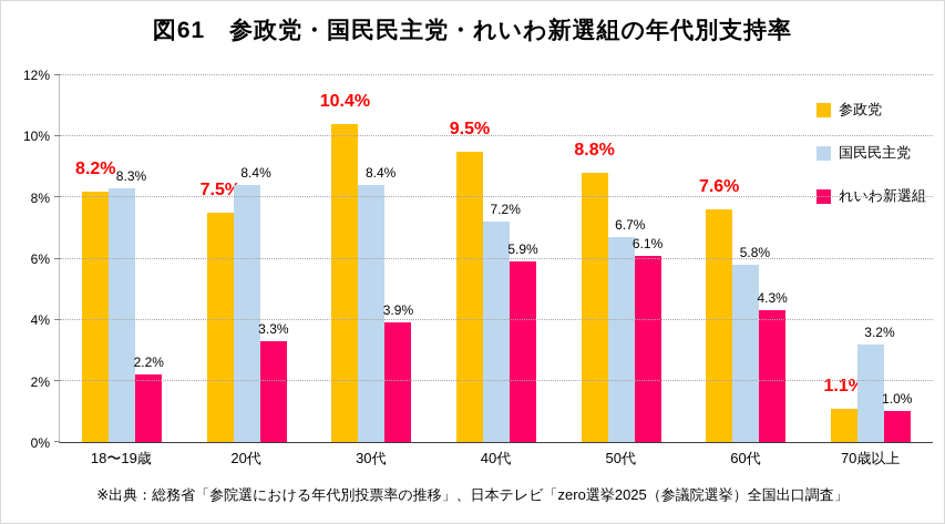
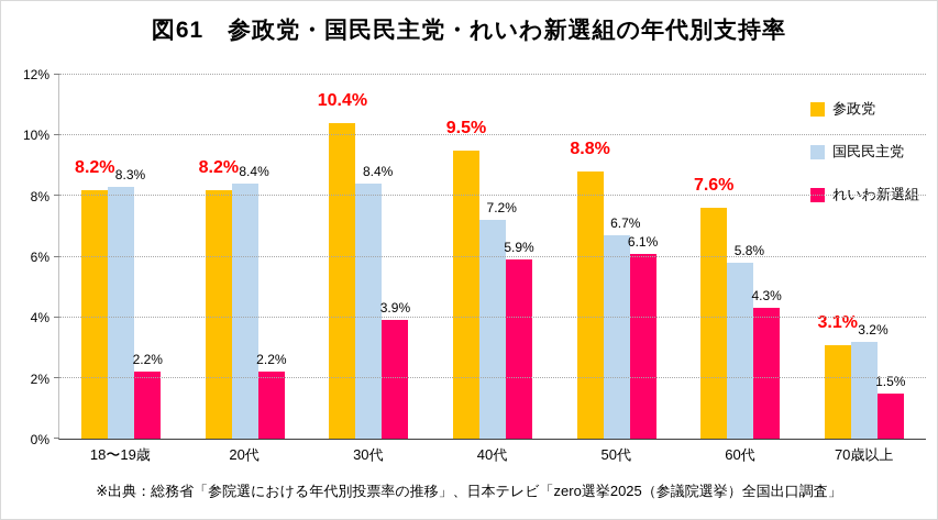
参政党/20代: 7.5% -> 8.2%
れいわ新選組/20代: 3.3% -> 2.2%
参政党/70歳以上: 1.1% -> 3.1%
れいわ新選組/70歳以上: 1.0% -> 1.5%
